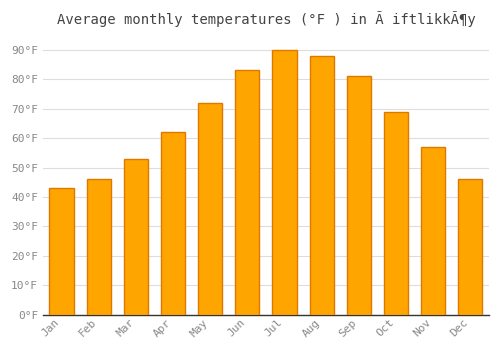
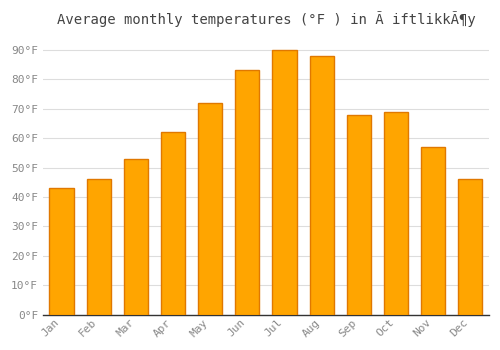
Sep: 81°F -> 68°F
